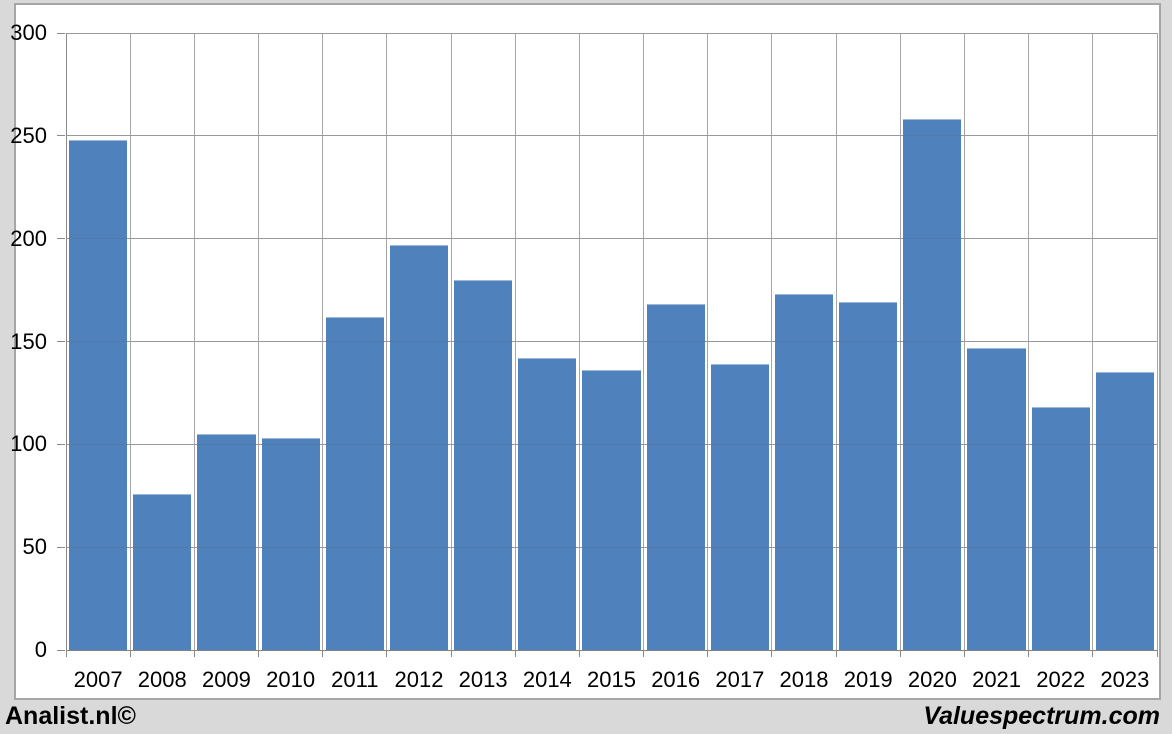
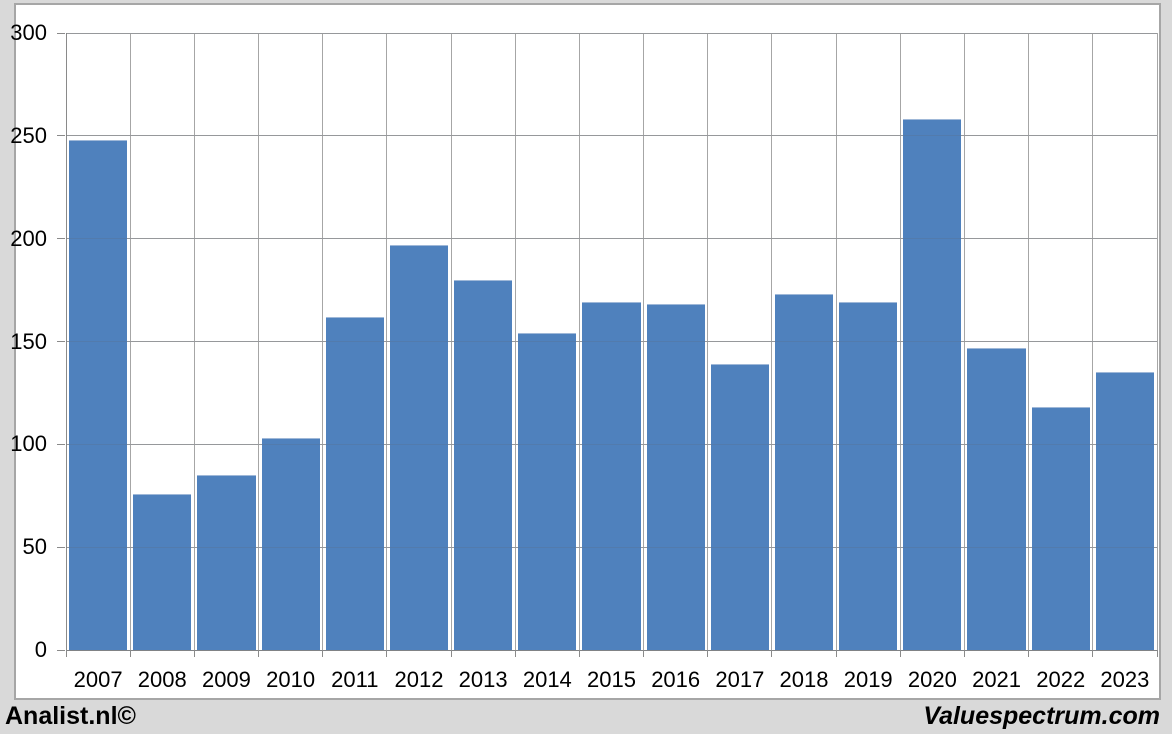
2009: 105 -> 85
2014: 142 -> 154
2015: 136 -> 169
